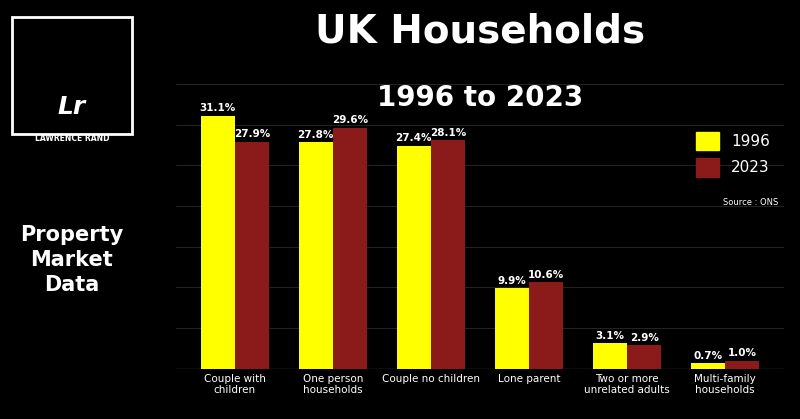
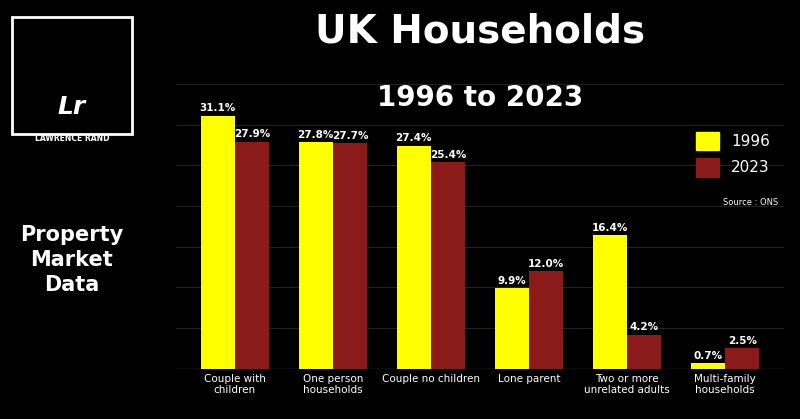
2023/One person households: 29.6% -> 27.7%
2023/Couple no children: 28.1% -> 25.4%
2023/Lone parent: 10.6% -> 12.0%
1996/Two or more unrelated adults: 3.1% -> 16.4%
2023/Two or more unrelated adults: 2.9% -> 4.2%
2023/Multi-family households: 1.0% -> 2.5%
